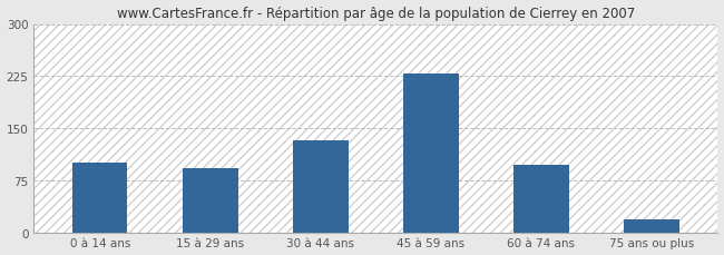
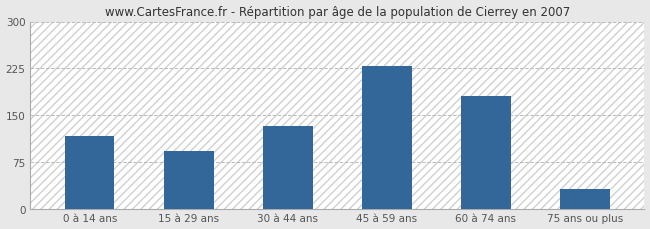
0 à 14 ans: 100 -> 116
60 à 74 ans: 97 -> 180
75 ans ou plus: 18 -> 32
